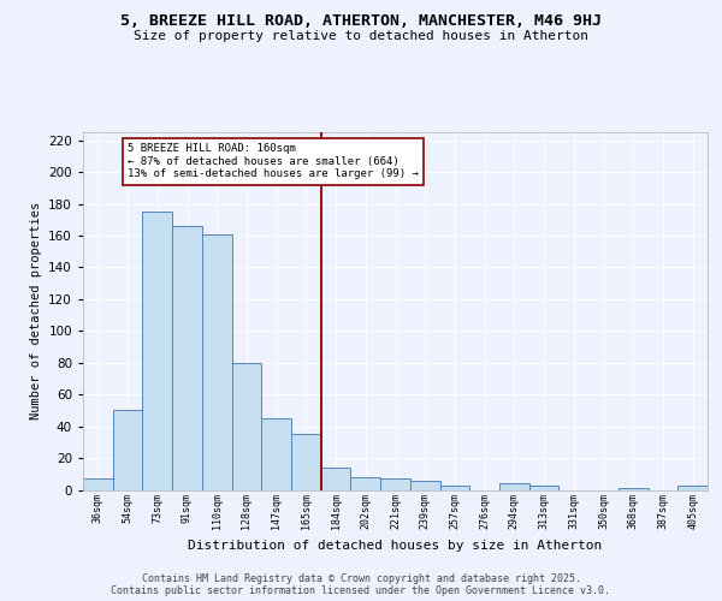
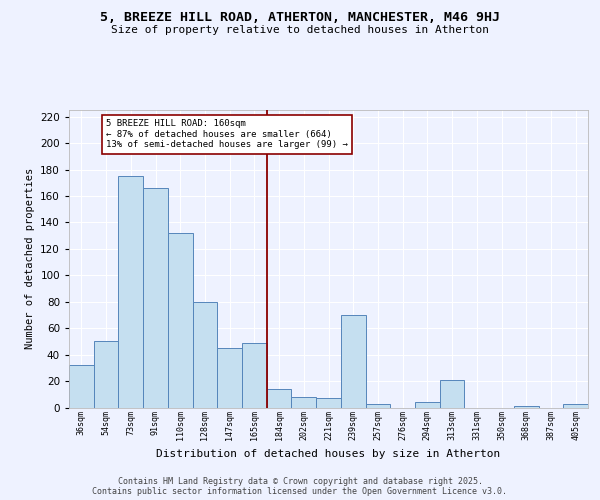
36sqm: 7 -> 32
110sqm: 161 -> 132
165sqm: 35 -> 49
239sqm: 6 -> 70
313sqm: 3 -> 21
